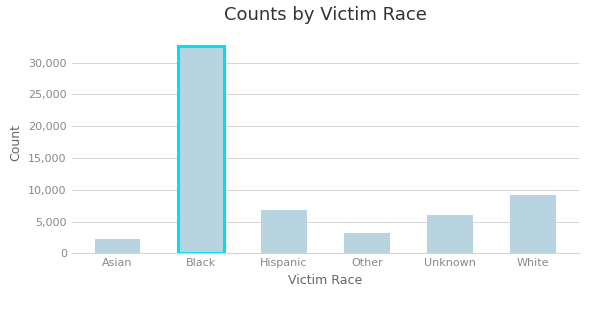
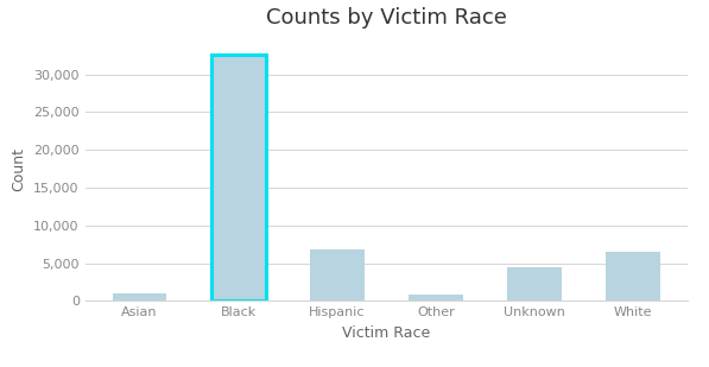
Asian: 2,200 -> 1,000
Other: 3,200 -> 900
Unknown: 6,000 -> 4,500
White: 9,200 -> 6,500
